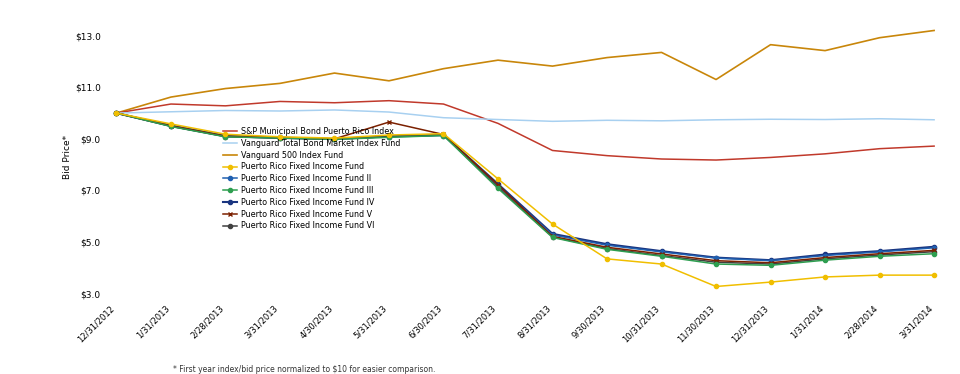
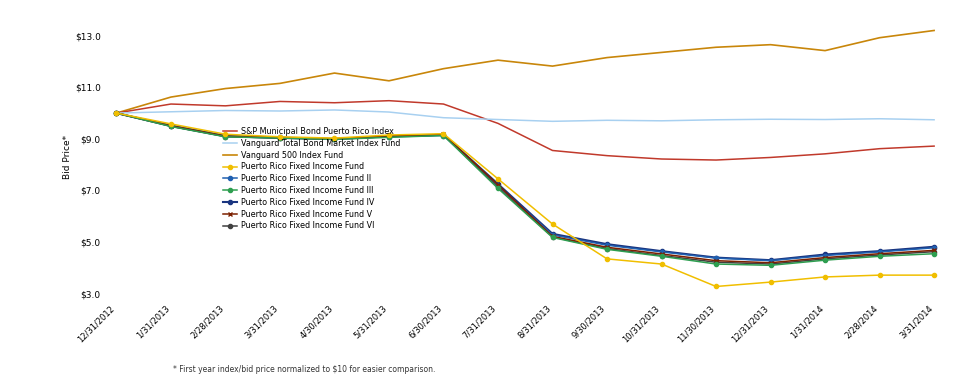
Puerto Rico Fixed Income Fund V/5/31/2013: $9.65 -> $9.11
Vanguard 500 Index Fund/11/30/2013: $11.30 -> $12.55
